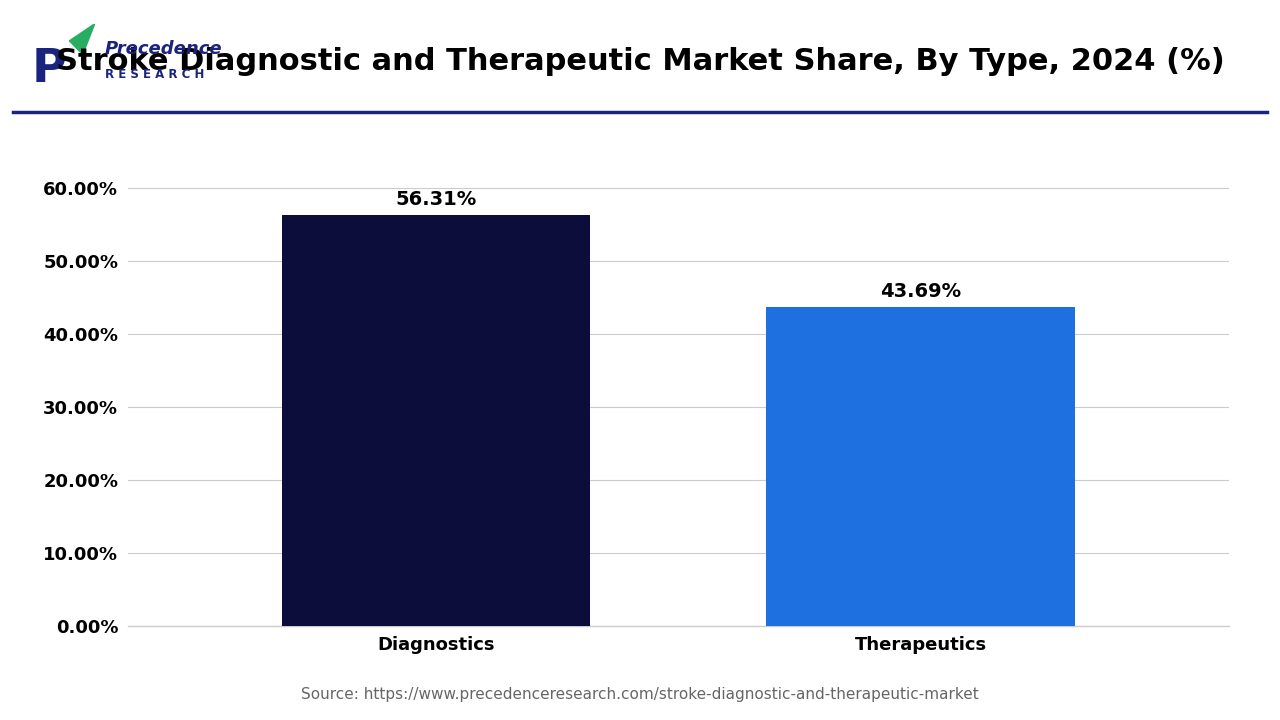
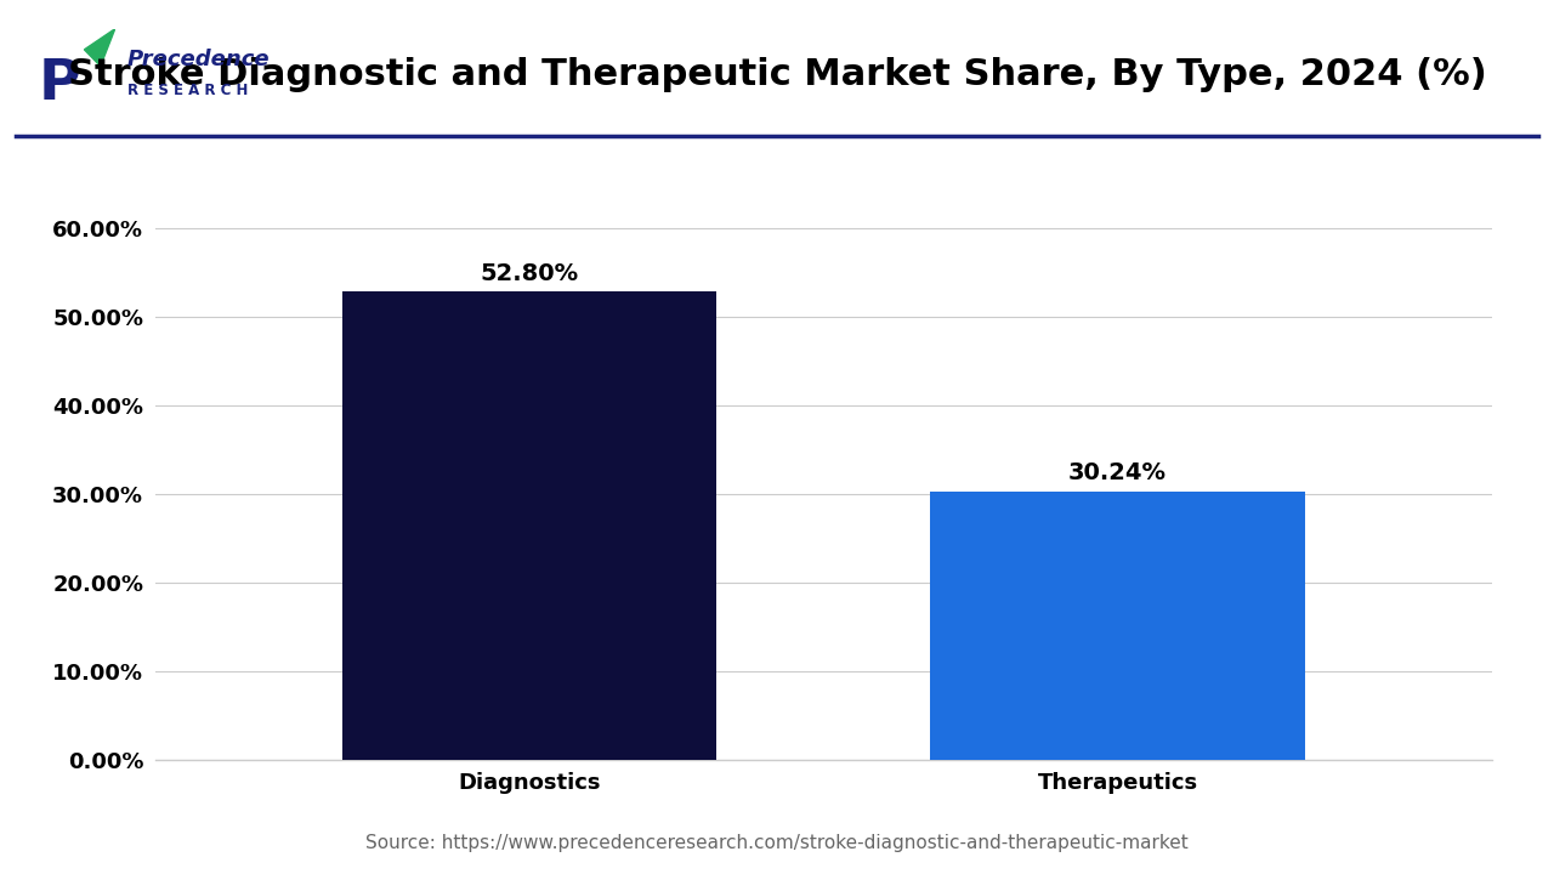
Diagnostics: 56.31% -> 52.80%
Therapeutics: 43.69% -> 30.24%
